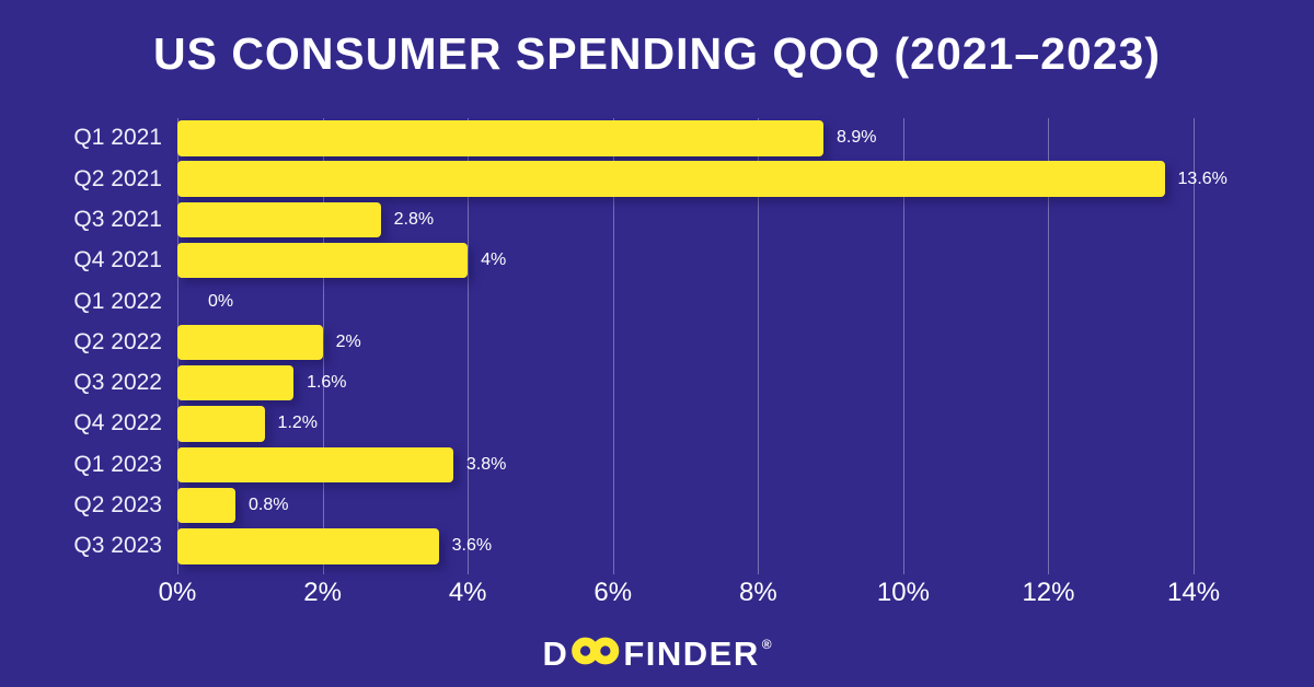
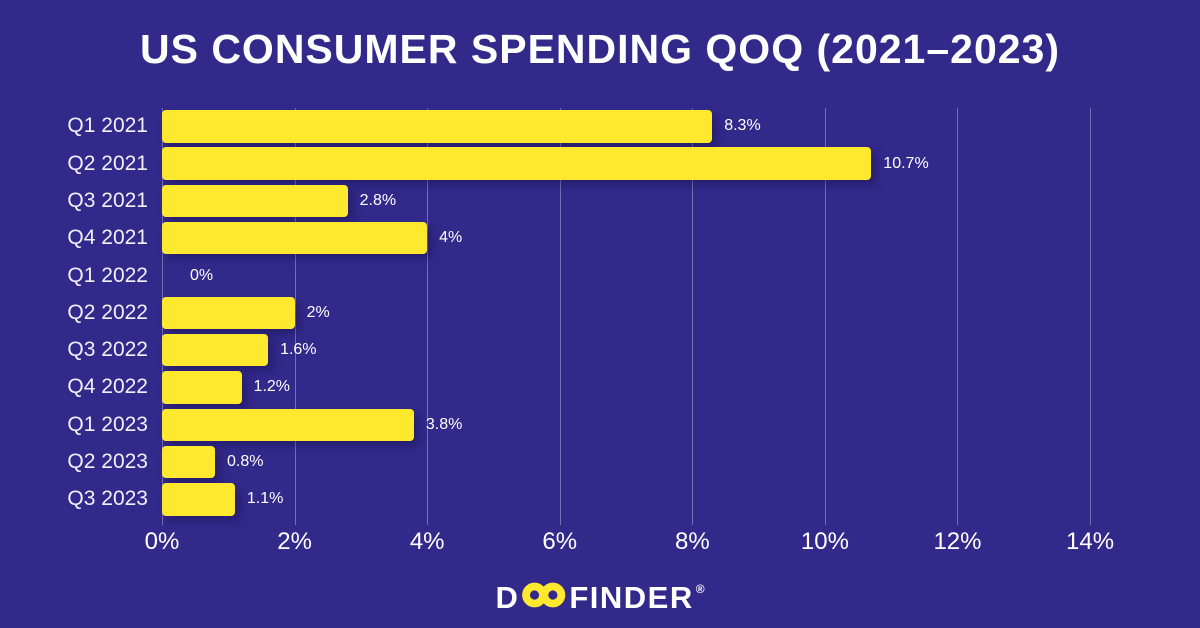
Q1 2021: 8.9% -> 8.3%
Q2 2021: 13.6% -> 10.7%
Q3 2023: 3.6% -> 1.1%
